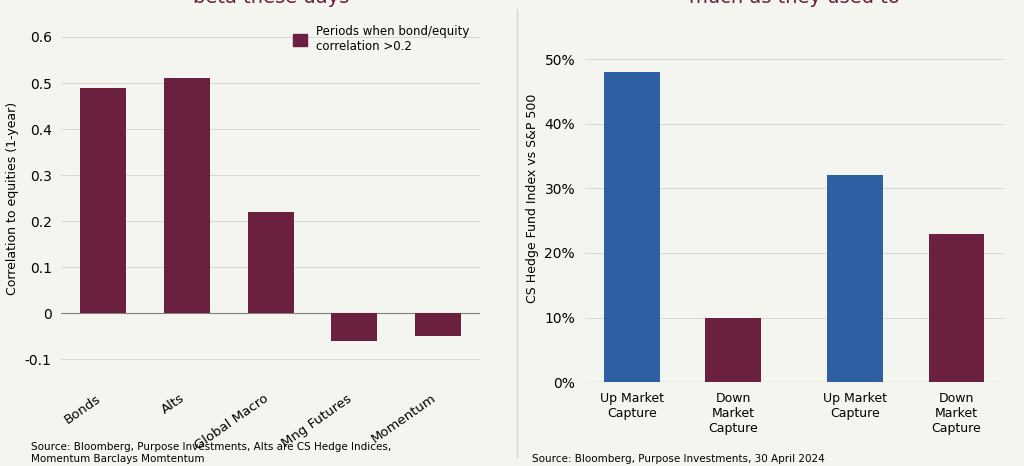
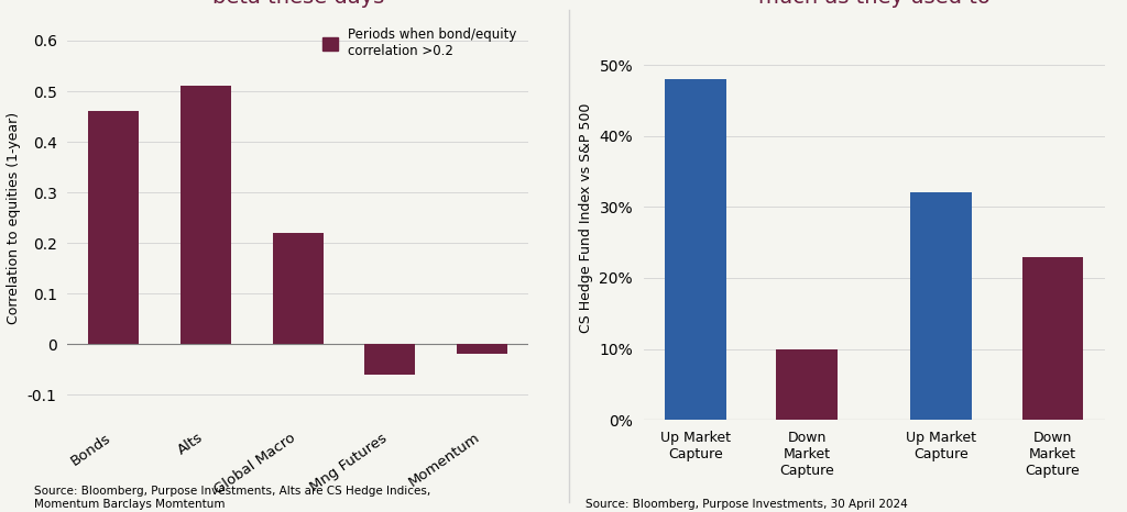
Bonds: 0.49 -> 0.46
Momentum: -0.05 -> -0.02
